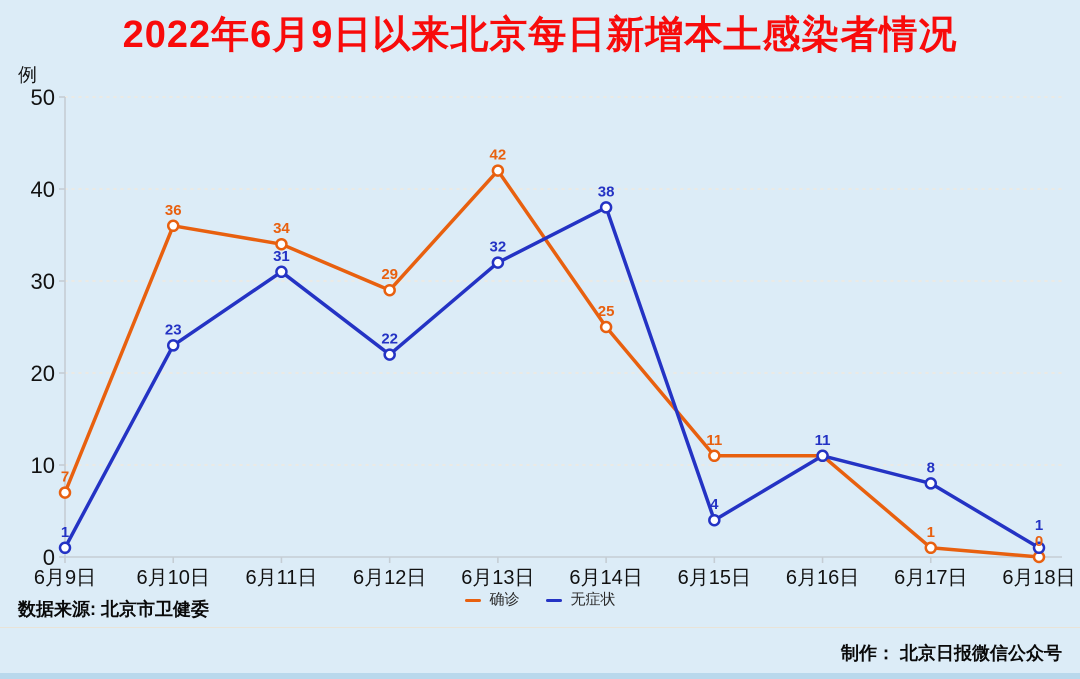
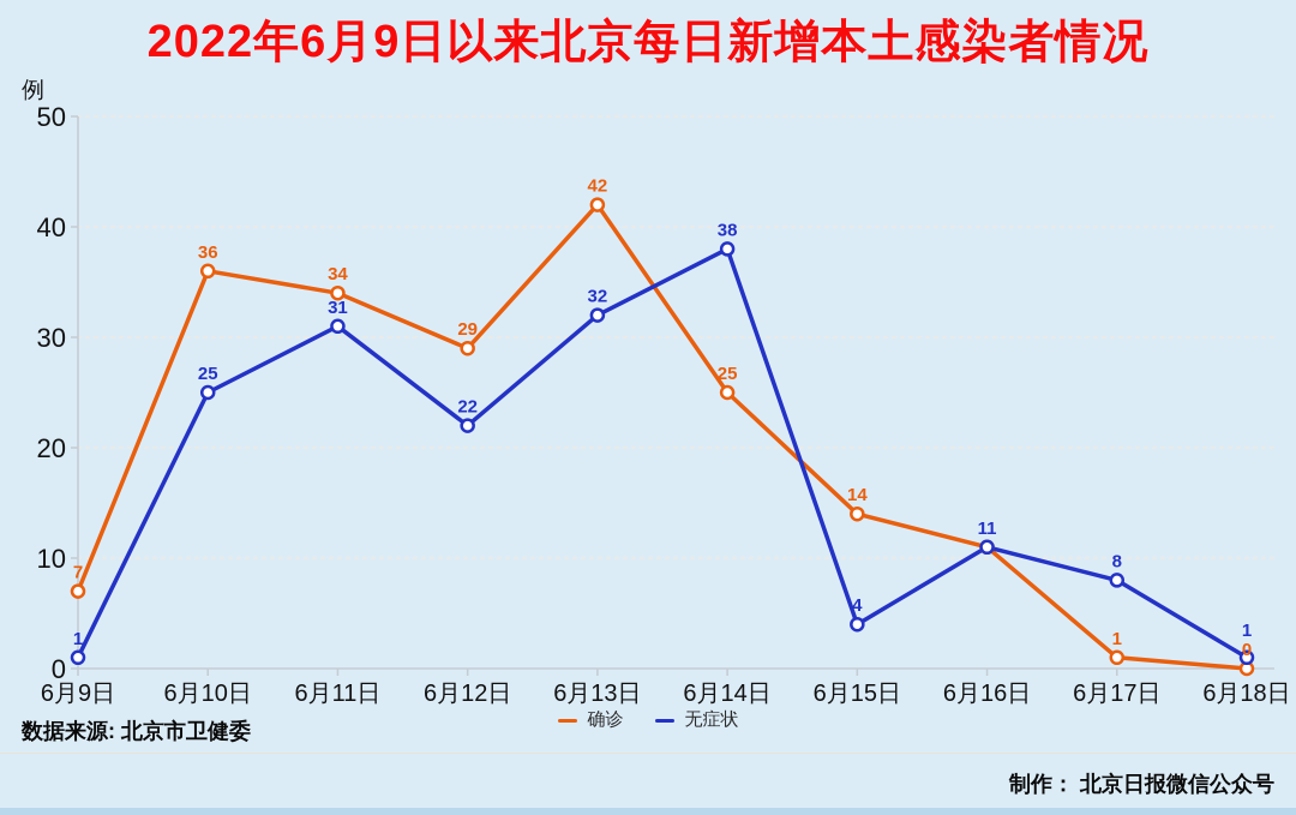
无症状/6月10日: 23 -> 25
确诊/6月15日: 11 -> 14
